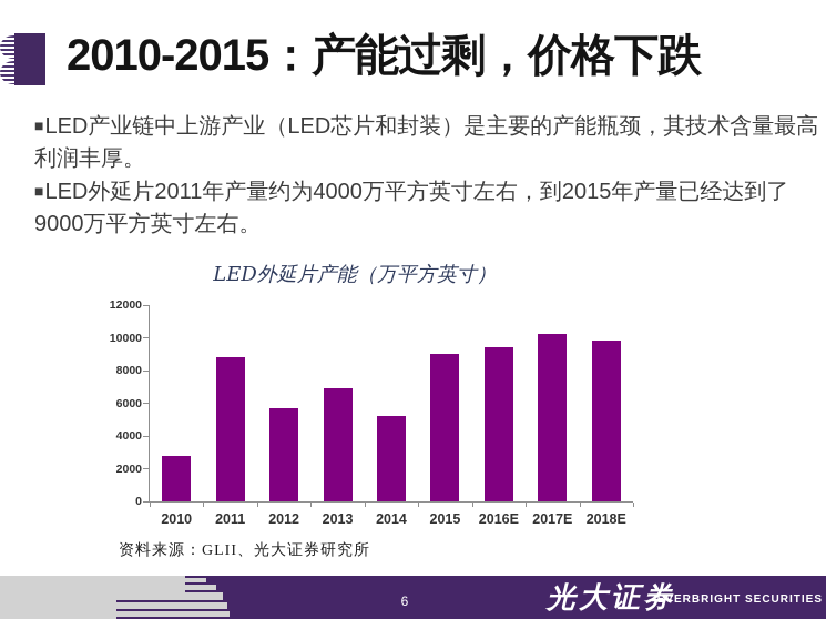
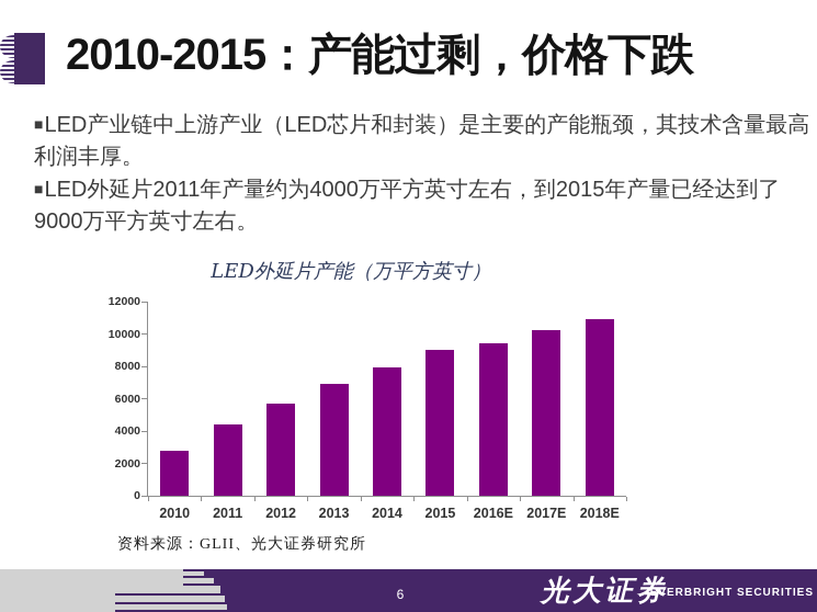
2011: 8800 -> 4400
2014: 5200 -> 7900
2018E: 9800 -> 10900
